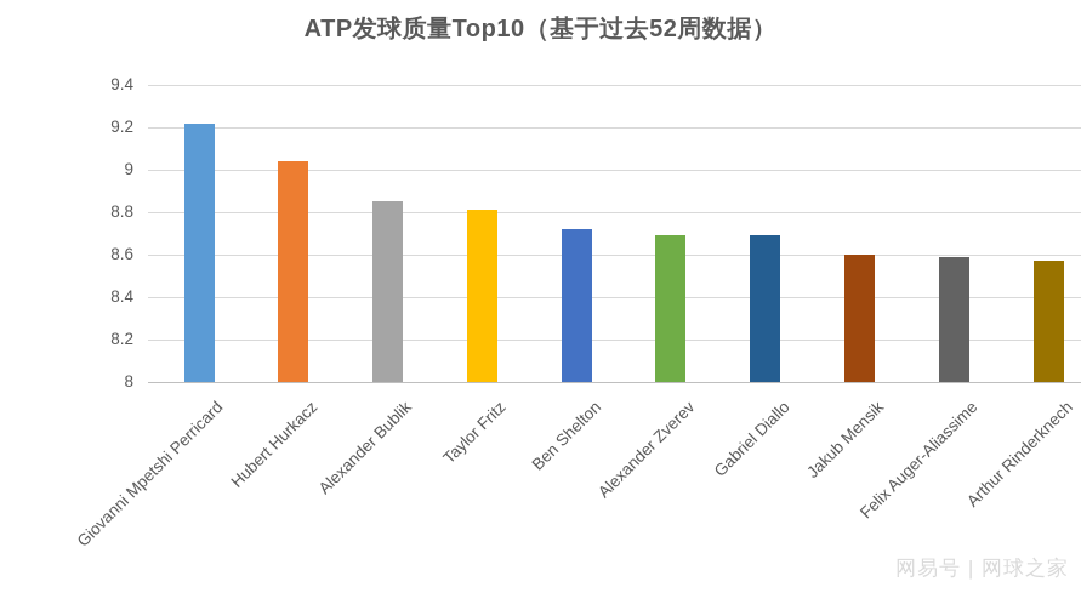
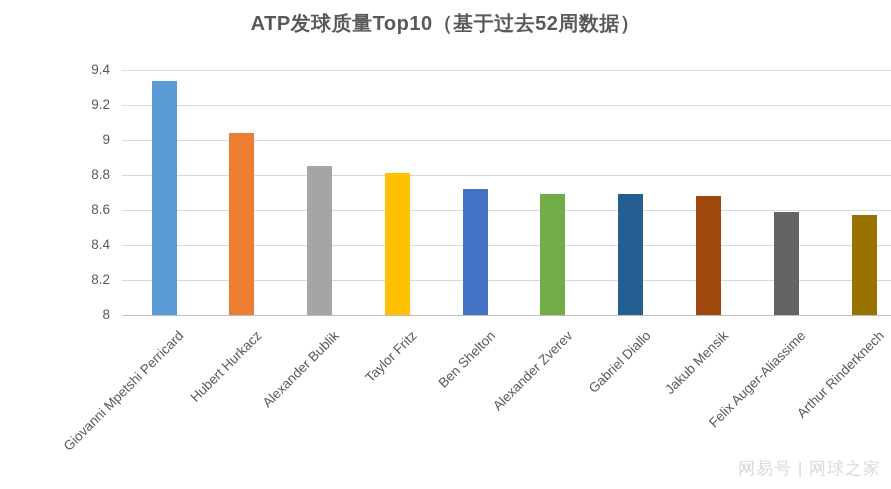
Giovanni Mpetshi Perricard: 9.22 -> 9.34
Jakub Mensik: 8.60 -> 8.68
